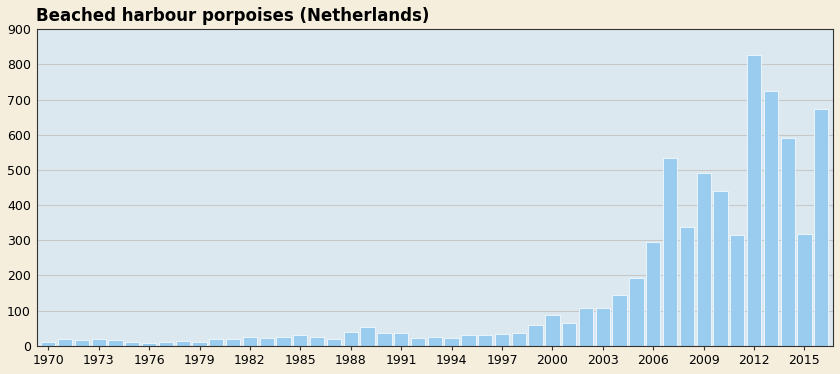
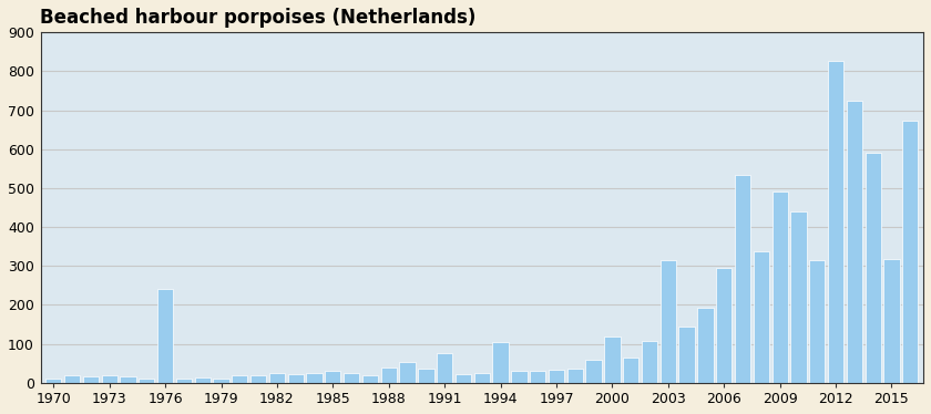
1976: 8 -> 240
1991: 35 -> 75
1994: 22 -> 105
2000: 88 -> 120
2003: 108 -> 315
